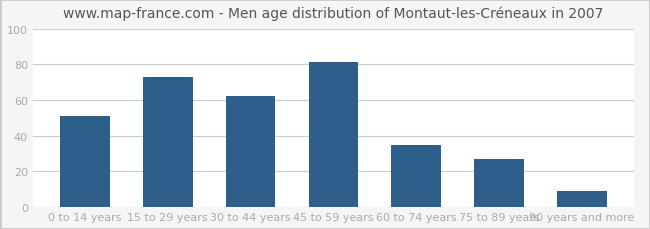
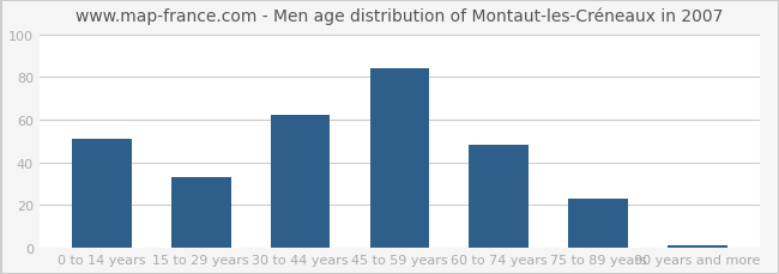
15 to 29 years: 73 -> 33
45 to 59 years: 81 -> 84
60 to 74 years: 35 -> 48
75 to 89 years: 27 -> 23
90 years and more: 9 -> 1
